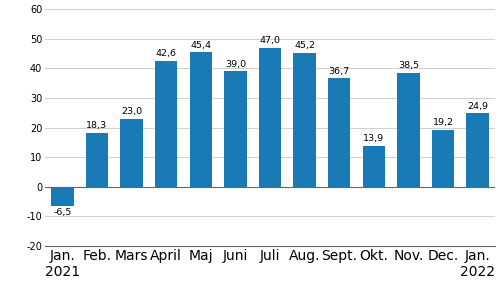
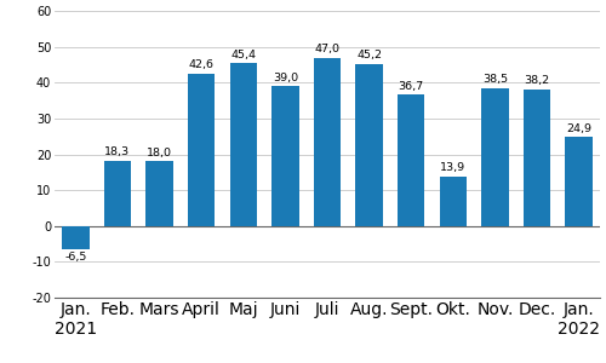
Mars: 23,0 -> 18,0
Dec.: 19,2 -> 38,2
